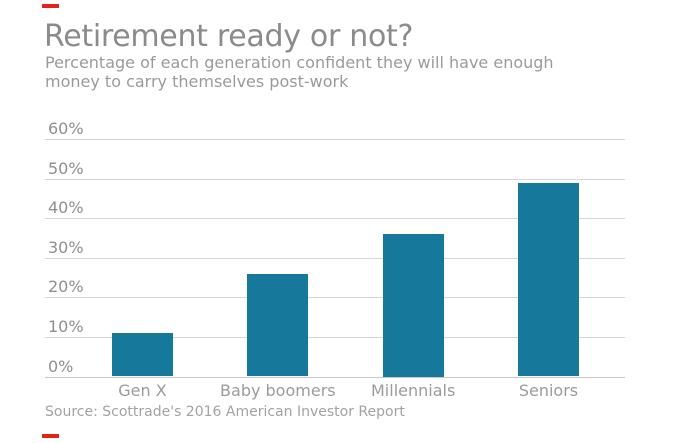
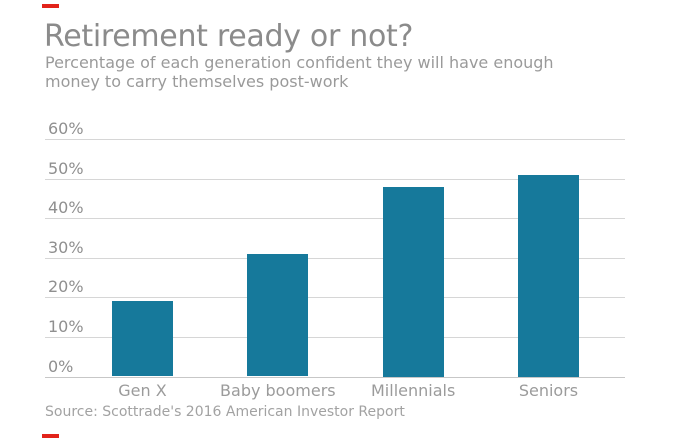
Gen X: 11% -> 19%
Baby boomers: 26% -> 31%
Millennials: 36% -> 48%
Seniors: 49% -> 51%
